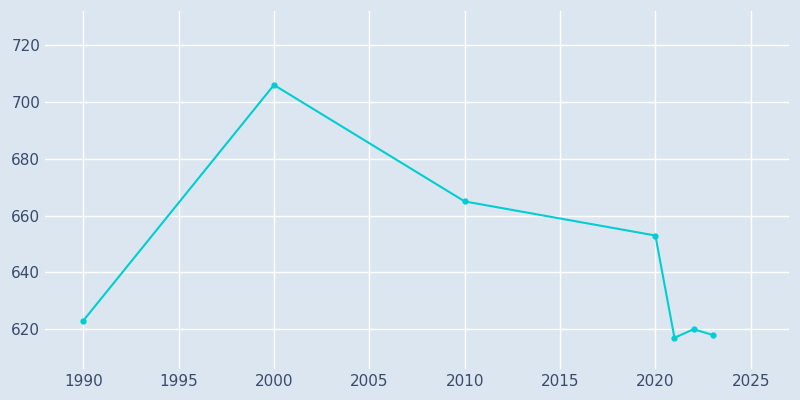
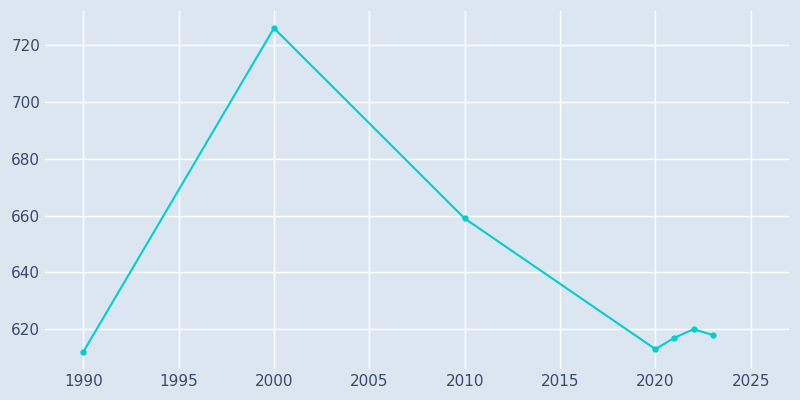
1990: 623 -> 612
2000: 706 -> 726
2010: 665 -> 659
2020: 653 -> 613
